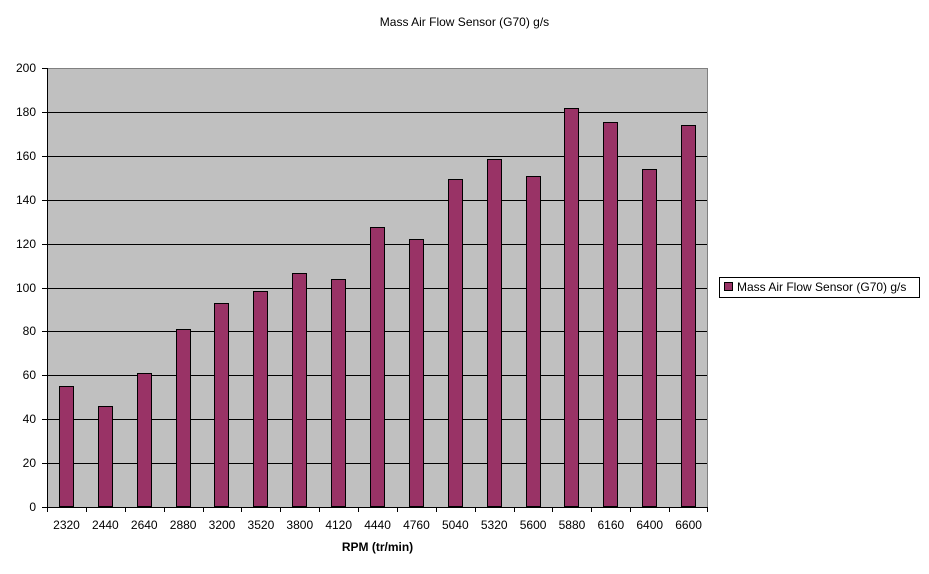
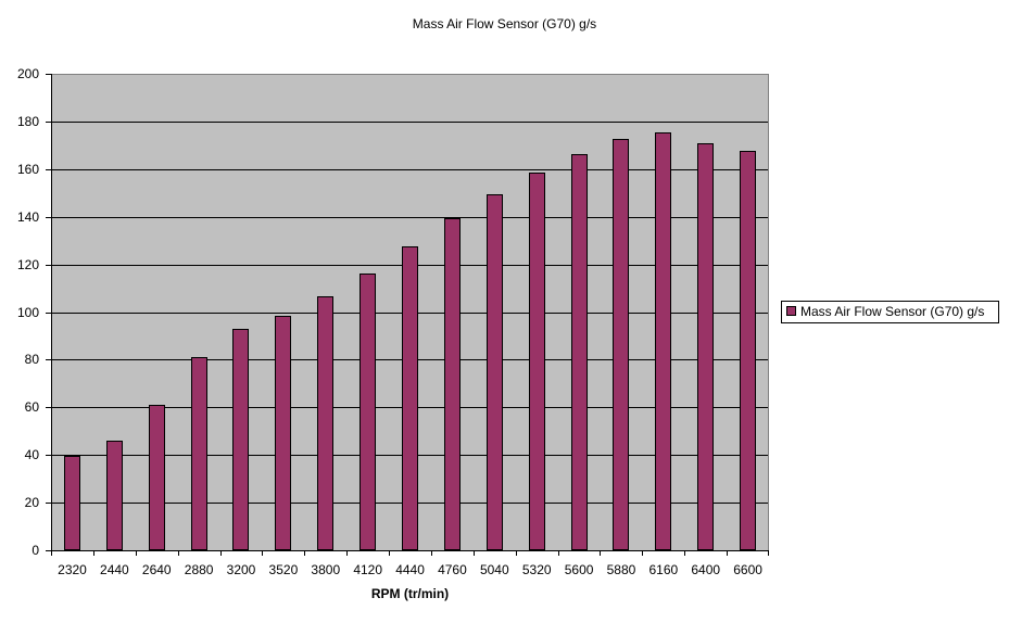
2320: 55 -> 40
4120: 104 -> 116
4760: 122 -> 140
5600: 151 -> 166
5880: 182 -> 172
6400: 154 -> 171
6600: 174 -> 168
